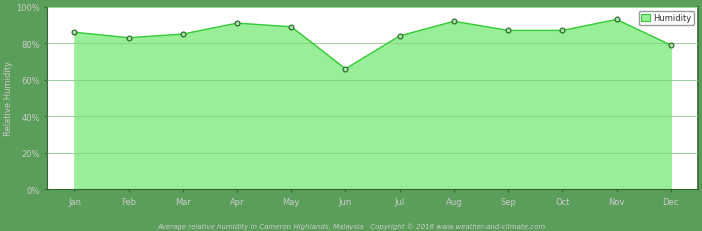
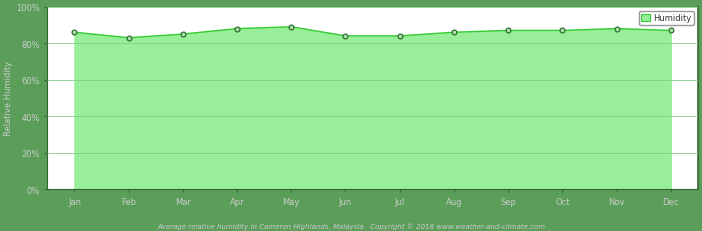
Apr: 91% -> 88%
Jun: 66% -> 84%
Aug: 92% -> 86%
Nov: 93% -> 88%
Dec: 79% -> 87%
